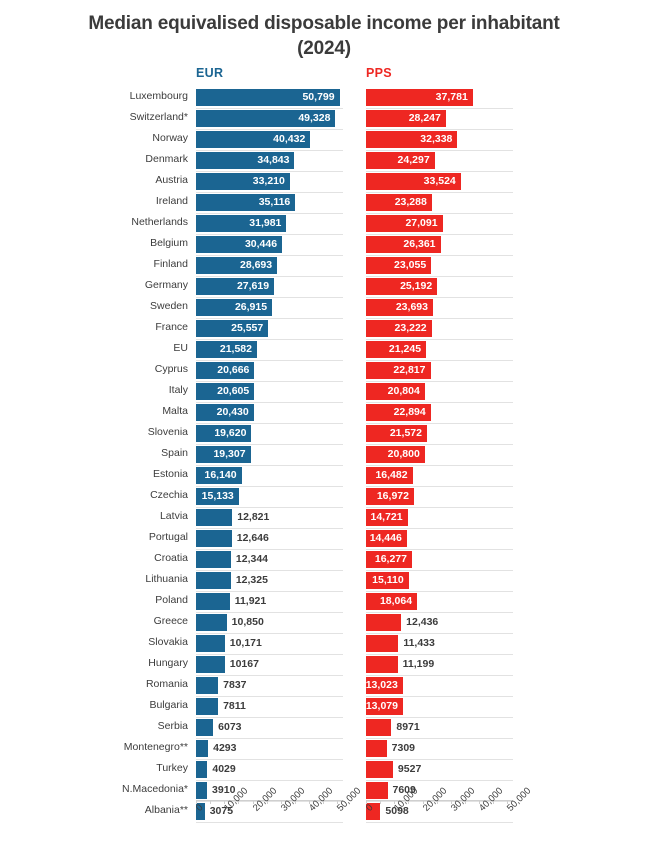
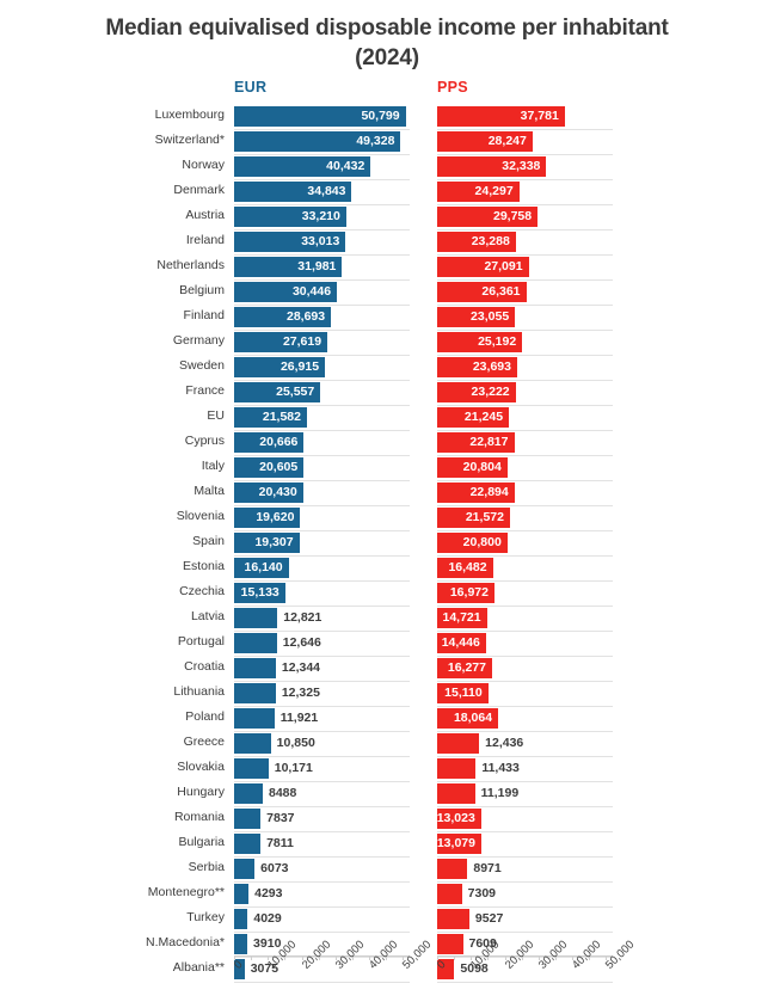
PPS/Austria: 33,524 -> 29,758
EUR/Ireland: 35,116 -> 33,013
EUR/Hungary: 10167 -> 8488
